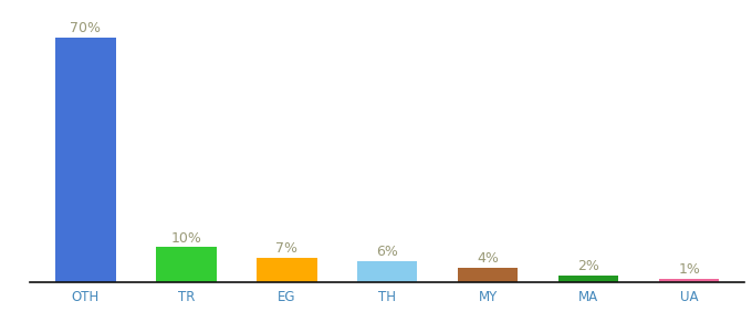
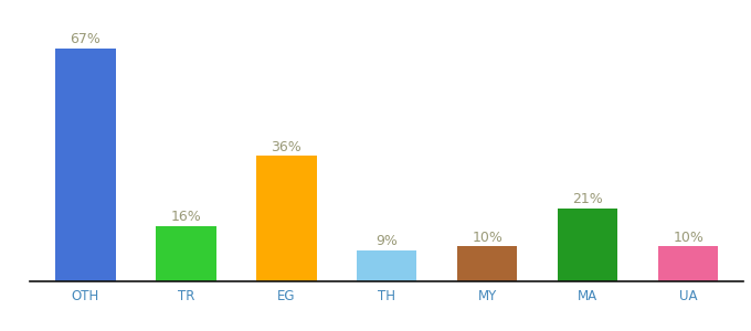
OTH: 70% -> 67%
TR: 10% -> 16%
EG: 7% -> 36%
TH: 6% -> 9%
MY: 4% -> 10%
MA: 2% -> 21%
UA: 1% -> 10%
